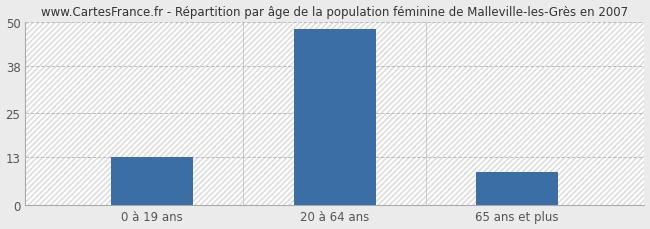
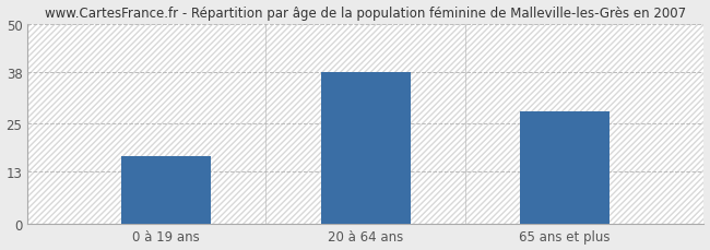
0 à 19 ans: 13 -> 17
20 à 64 ans: 48 -> 38
65 ans et plus: 9 -> 28
